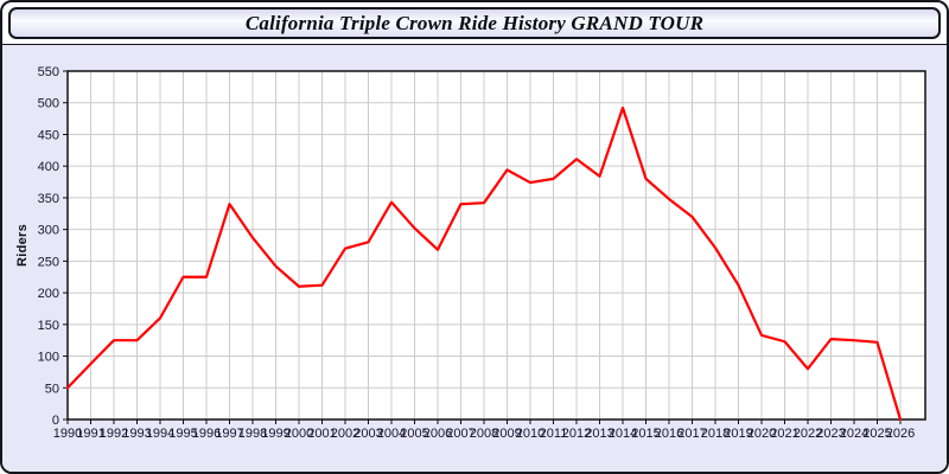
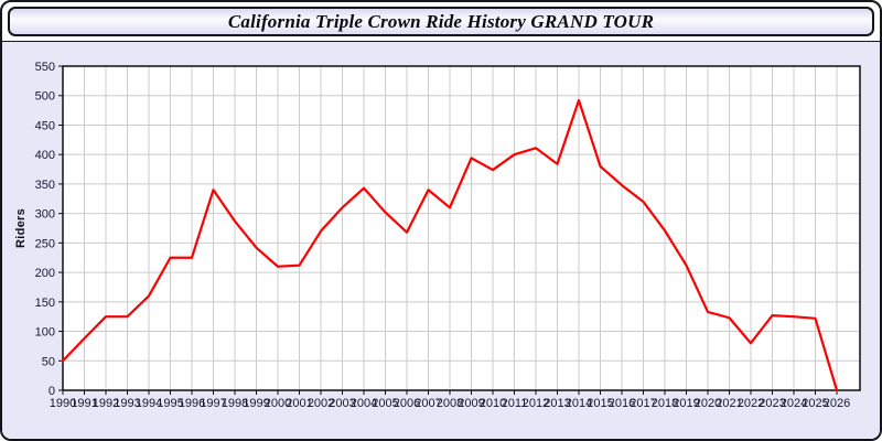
2003: 280 -> 310
2008: 340 -> 310
2011: 380 -> 400
